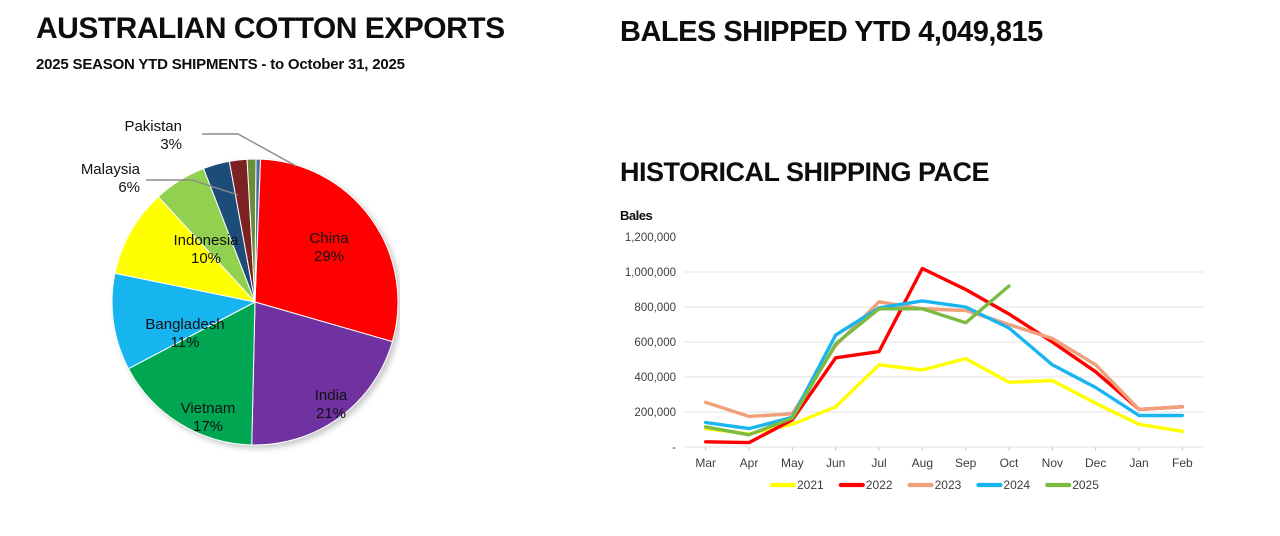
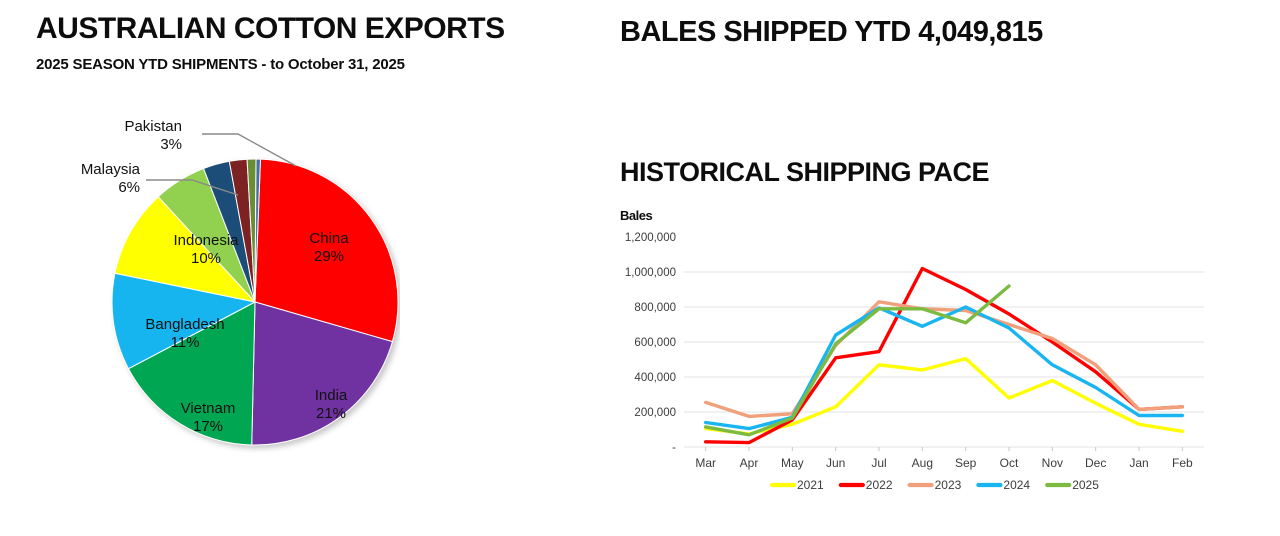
2024/Aug: 840000 -> 690000
2021/Oct: 370000 -> 280000
